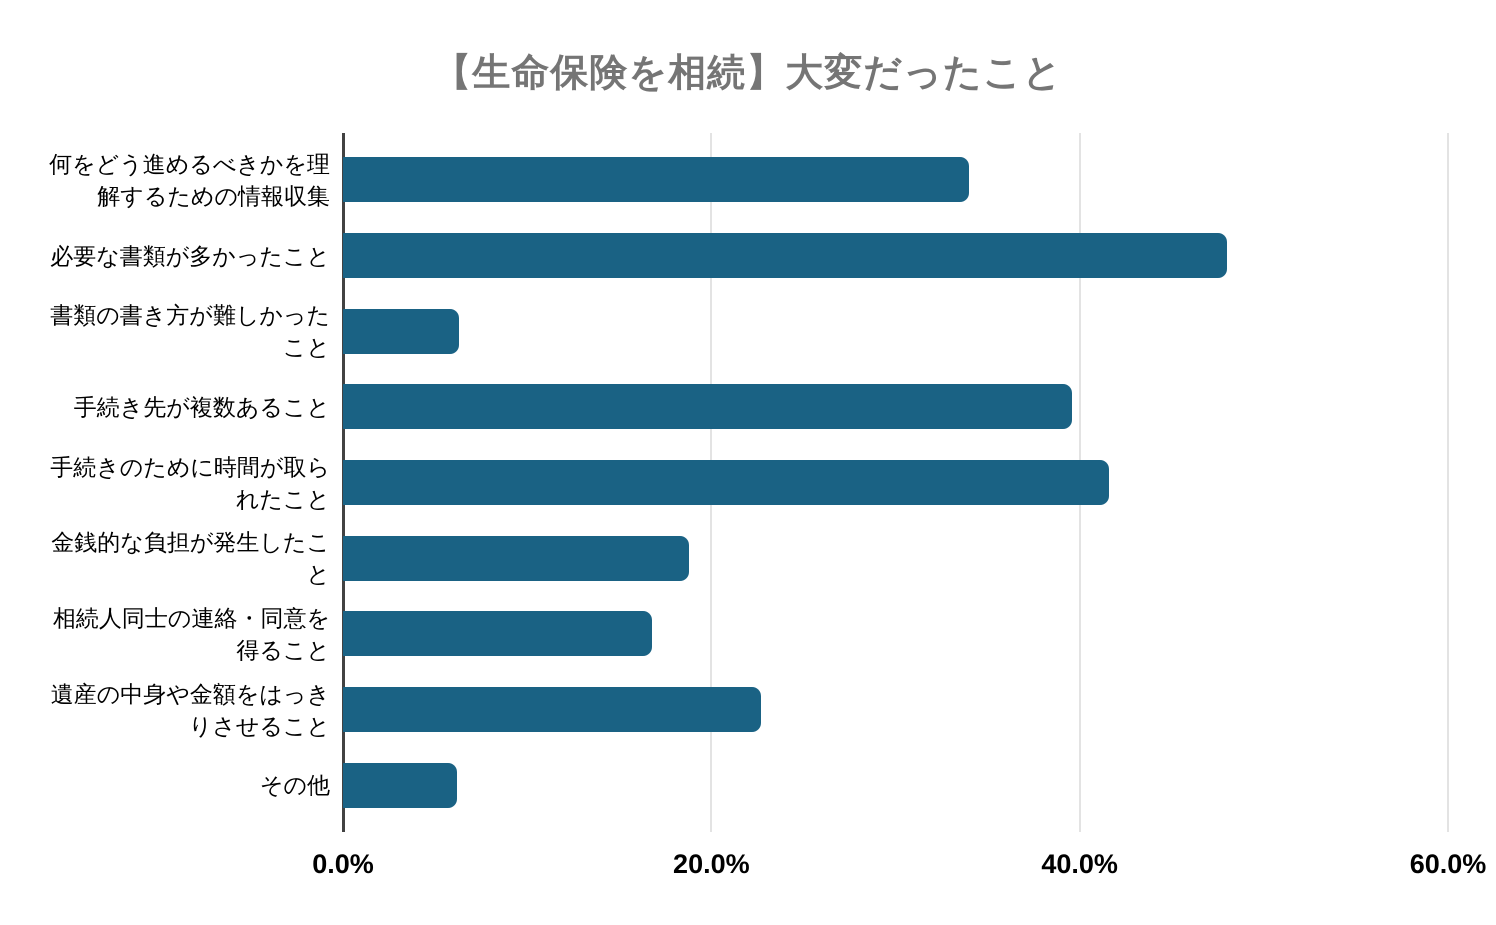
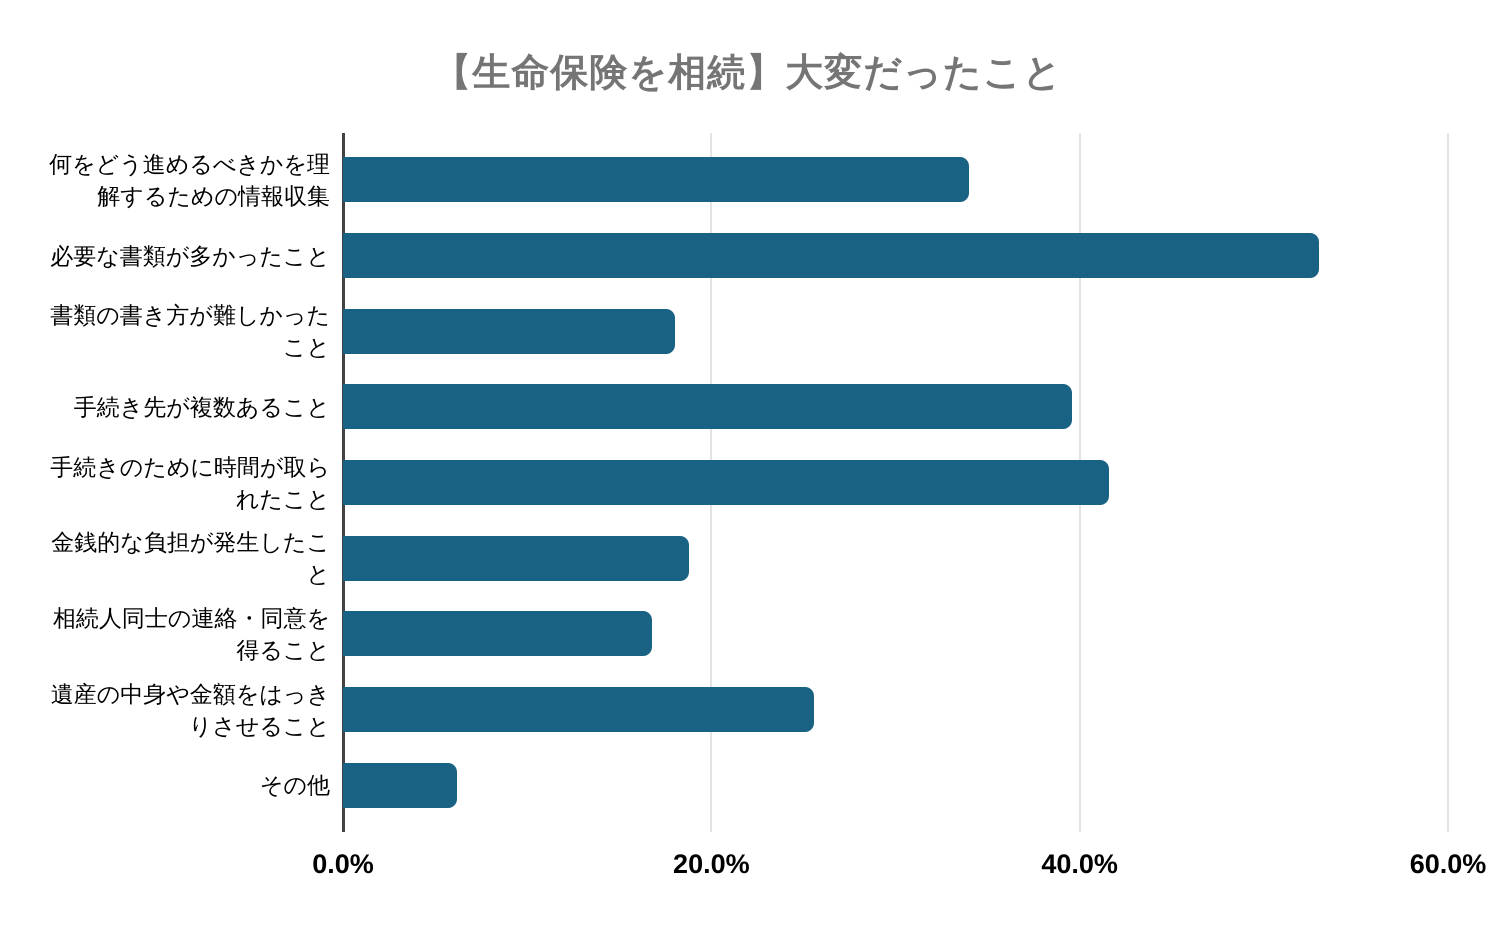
必要な書類が多かったこと: 48.0% -> 53.0%
書類の書き方が難しかったこと: 6.3% -> 18.0%
遺産の中身や金額をはっきりさせること: 22.7% -> 25.6%
